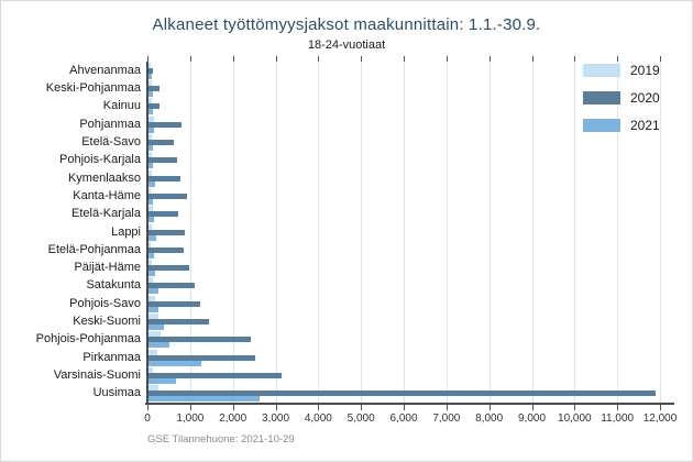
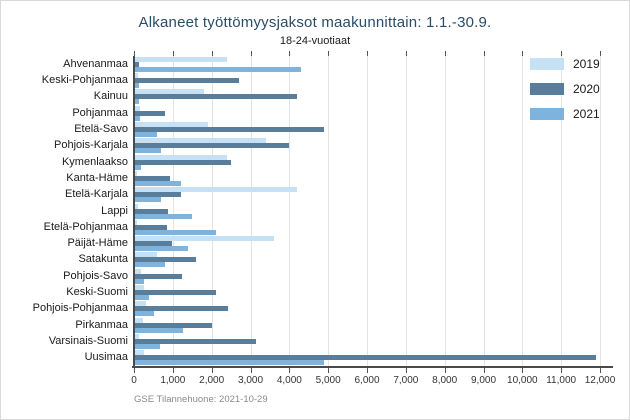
2019/Ahvenanmaa: 100 -> 2400
2021/Ahvenanmaa: 100 -> 4300
2020/Keski-Pohjanmaa: 300 -> 2700
2019/Kainuu: 100 -> 1800
2020/Kainuu: 300 -> 4200
2019/Etelä-Savo: 100 -> 1900
2020/Etelä-Savo: 600 -> 4900
2021/Etelä-Savo: 100 -> 600
2019/Pohjois-Karjala: 100 -> 3400
2020/Pohjois-Karjala: 700 -> 4000
2021/Pohjois-Karjala: 100 -> 700
2019/Kymenlaakso: 100 -> 2400
2020/Kymenlaakso: 800 -> 2500
2021/Kanta-Häme: 100 -> 1200
2019/Etelä-Karjala: 100 -> 4200
2020/Etelä-Karjala: 700 -> 1200
2021/Etelä-Karjala: 200 -> 700
2021/Lappi: 200 -> 1500
2021/Etelä-Pohjanmaa: 200 -> 2100
2019/Päijät-Häme: 100 -> 3600
2021/Päijät-Häme: 200 -> 1400
2019/Satakunta: 100 -> 600
2020/Satakunta: 1100 -> 1600
2021/Satakunta: 300 -> 800
2020/Keski-Suomi: 1400 -> 2100
2020/Pirkanmaa: 2500 -> 2000
2021/Uusimaa: 2600 -> 4900
